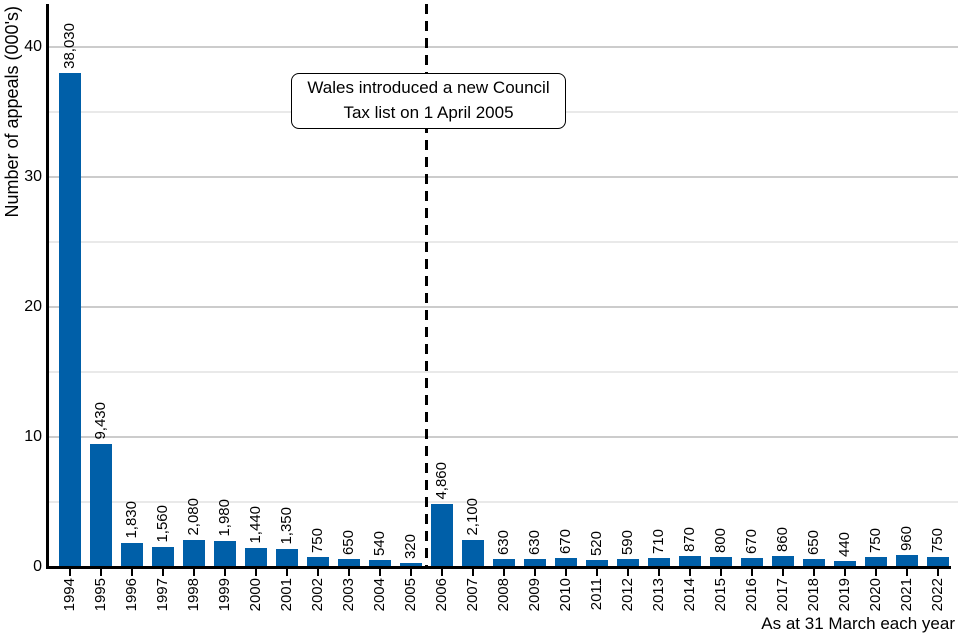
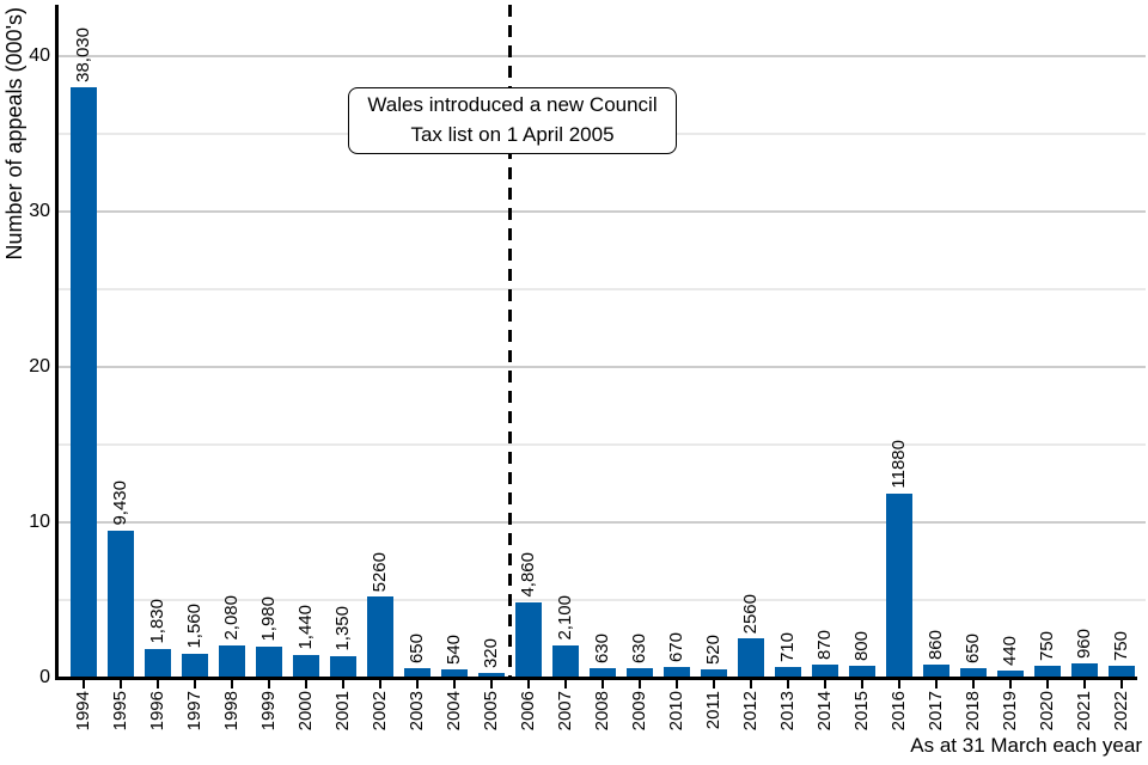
2002: 750 -> 5260
2012: 590 -> 2560
2016: 670 -> 11880
